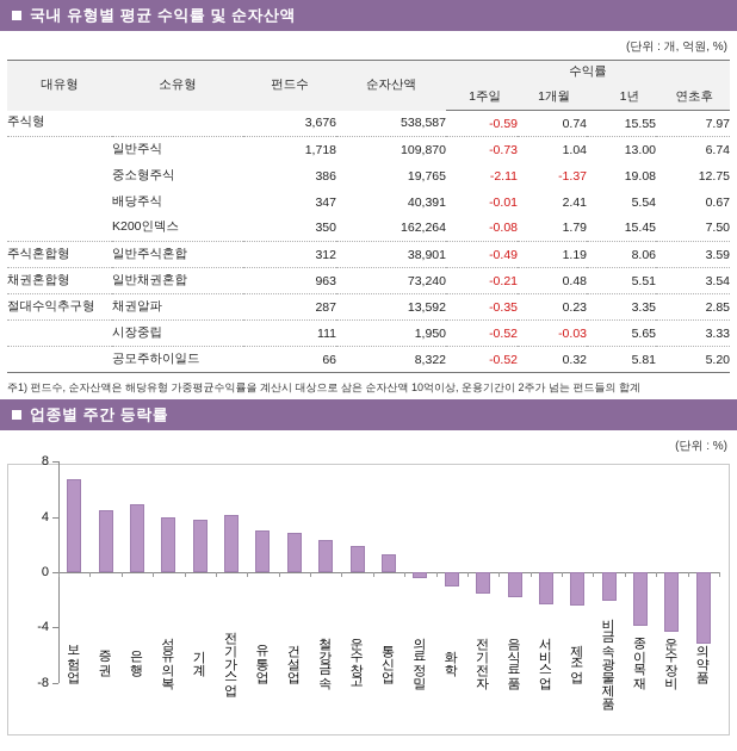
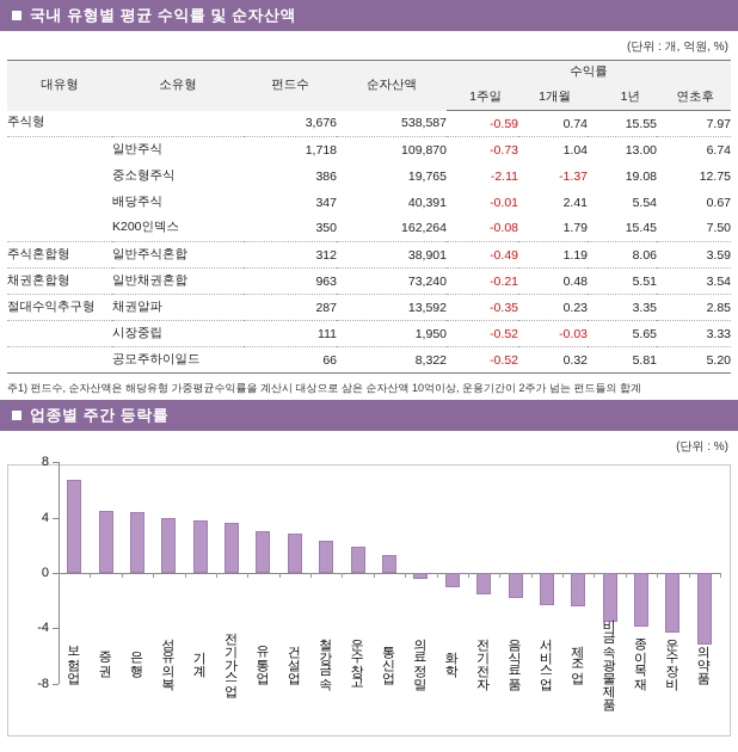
은행: 4.9 -> 4.4
전기가스업: 4.1 -> 3.6
비금속광물제품: -2.1 -> -3.5
